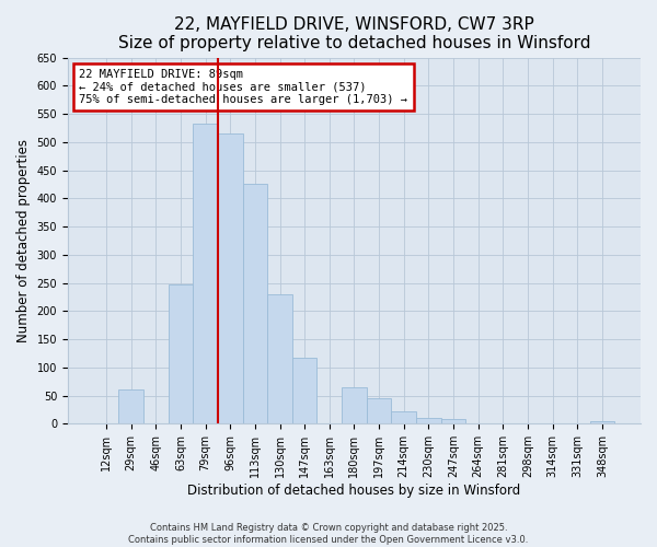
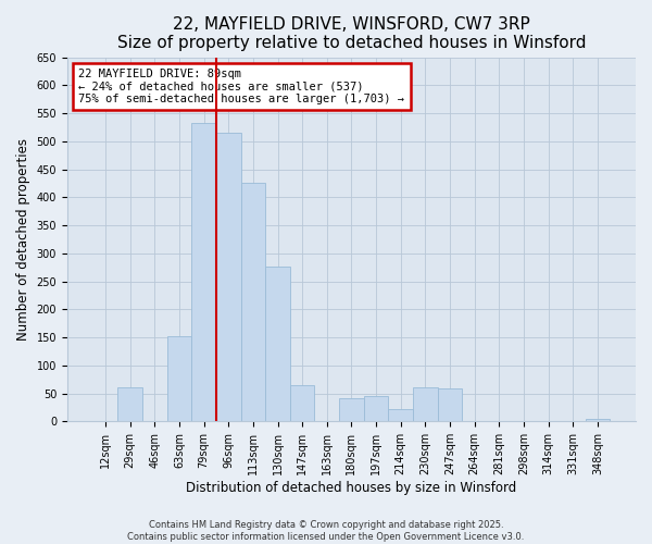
63sqm: 248 -> 152
130sqm: 229 -> 276
147sqm: 118 -> 64
180sqm: 64 -> 42
230sqm: 10 -> 60
247sqm: 8 -> 58
